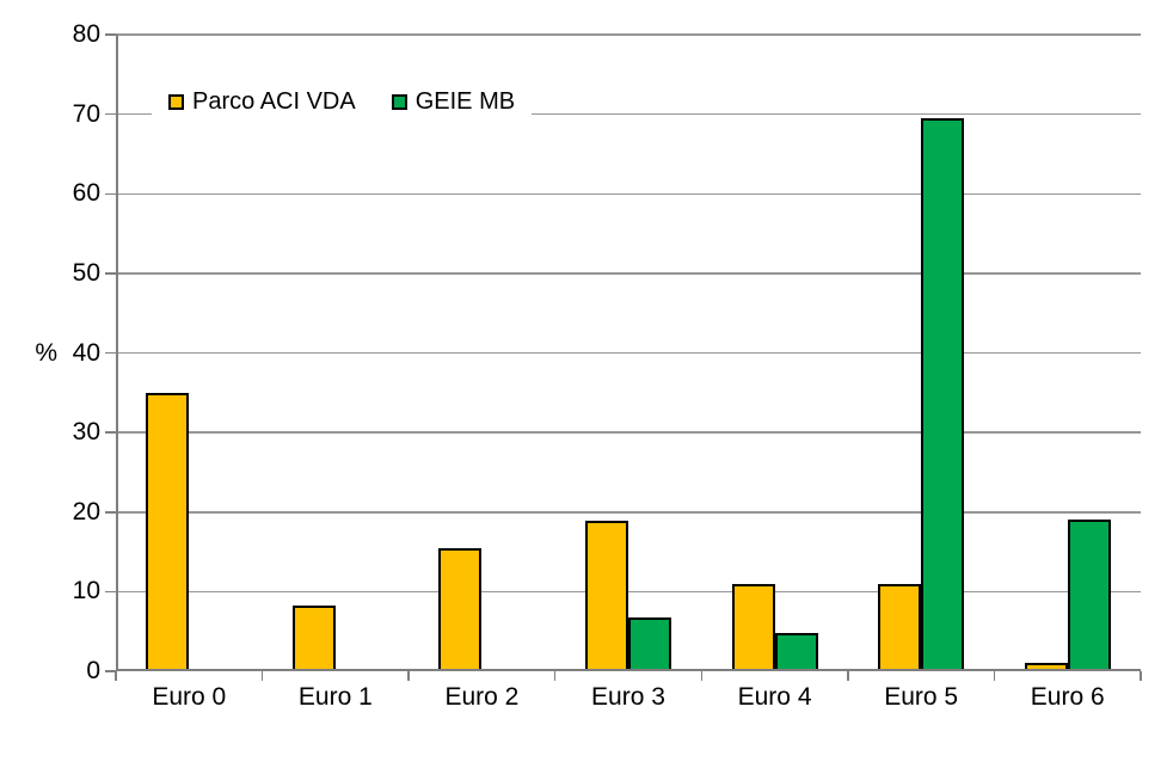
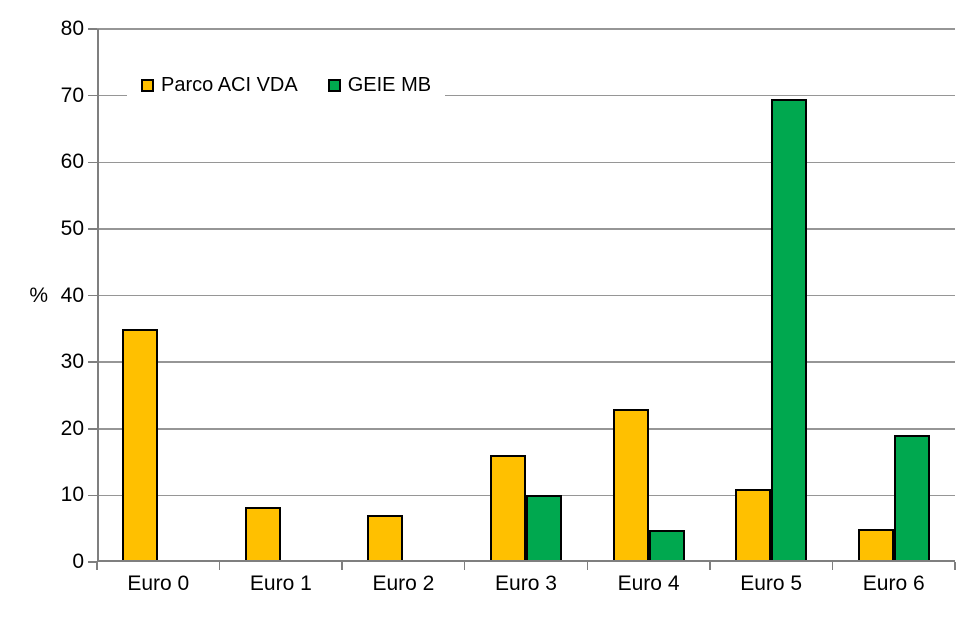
Parco ACI VDA/Euro 2: 15 -> 7
Parco ACI VDA/Euro 3: 19 -> 16
GEIE MB/Euro 3: 7 -> 10
Parco ACI VDA/Euro 4: 11 -> 23
Parco ACI VDA/Euro 6: 1 -> 5
